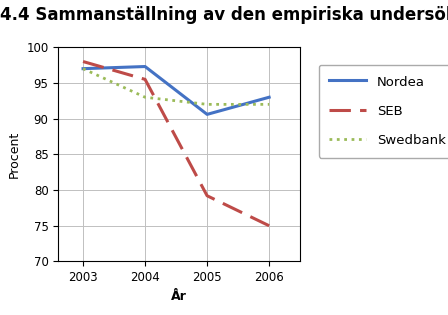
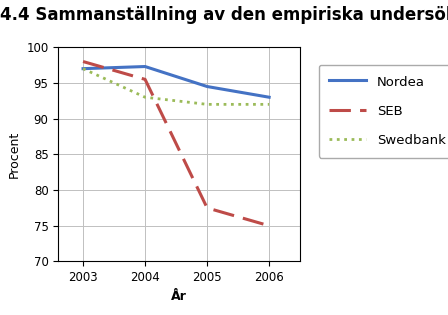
Nordea/2005: 90.6 -> 94.5
SEB/2005: 79.2 -> 77.5
